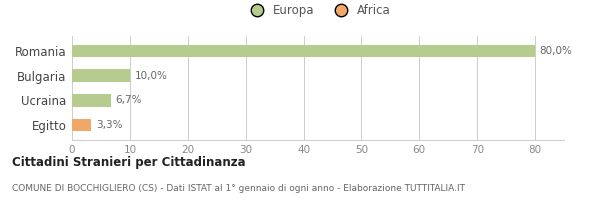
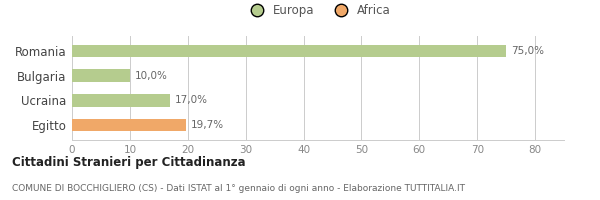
Romania: 80,0% -> 75,0%
Ucraina: 6,7% -> 17,0%
Egitto: 3,3% -> 19,7%
